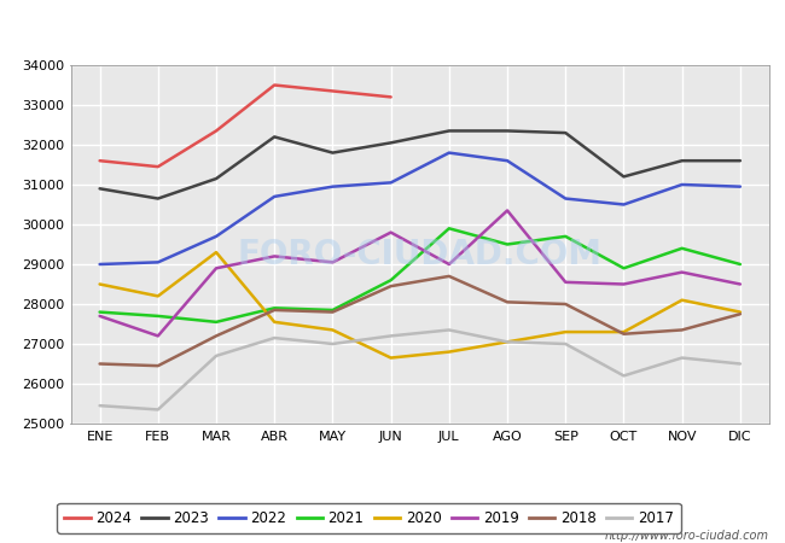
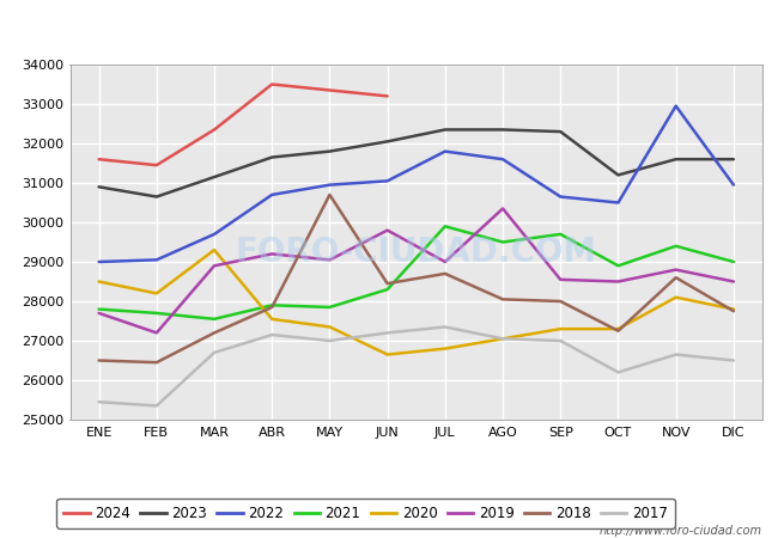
2023/ABR: 32200 -> 31650
2018/MAY: 27800 -> 30700
2021/JUN: 28600 -> 28300
2022/NOV: 31000 -> 32950
2018/NOV: 27350 -> 28600
